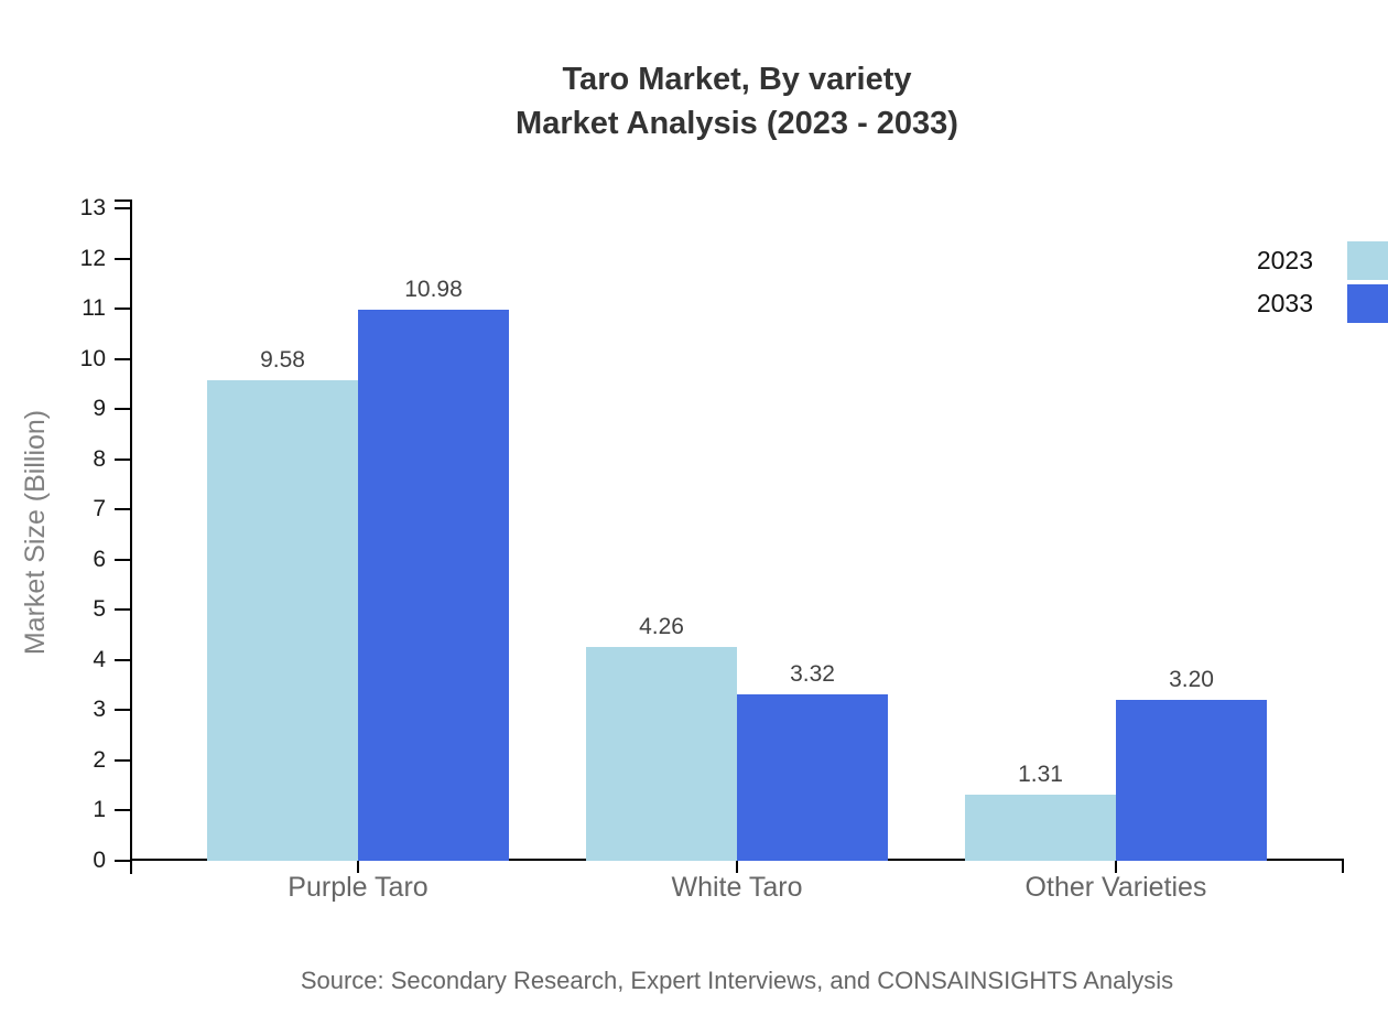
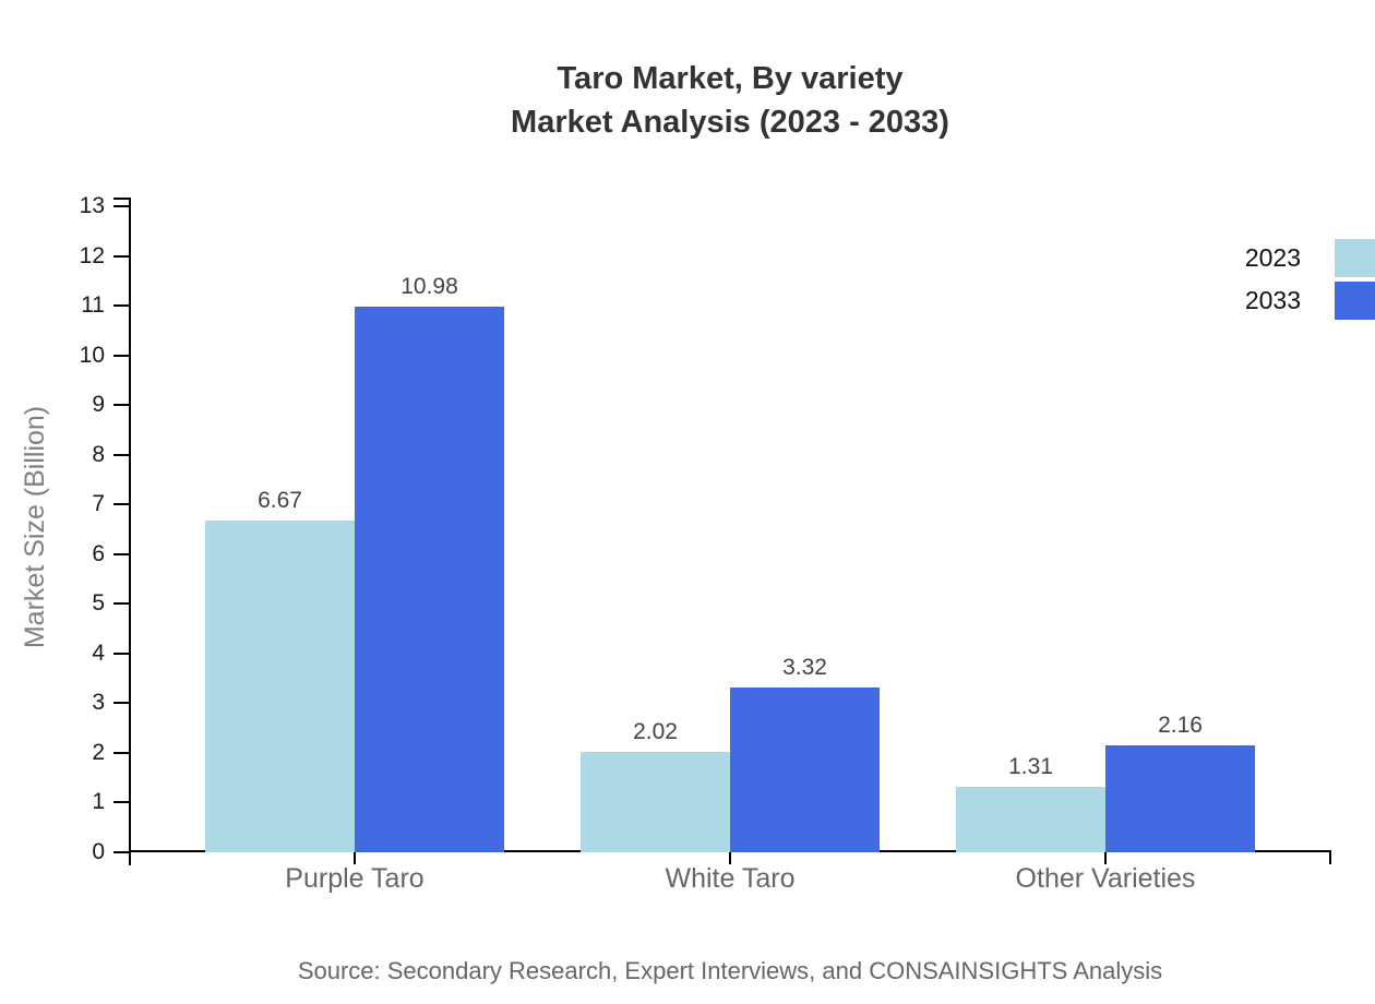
2023/Purple Taro: 9.58 -> 6.67
2023/White Taro: 4.26 -> 2.02
2033/Other Varieties: 3.20 -> 2.16
